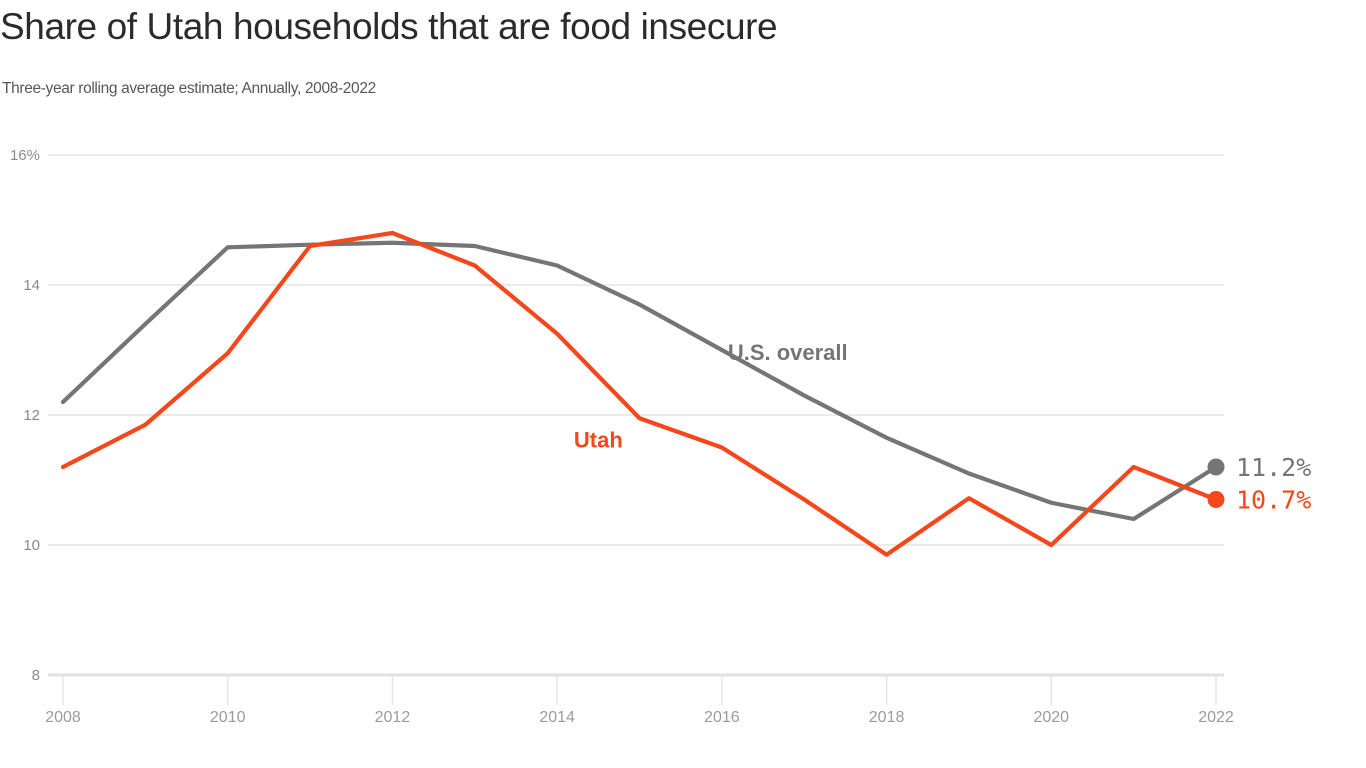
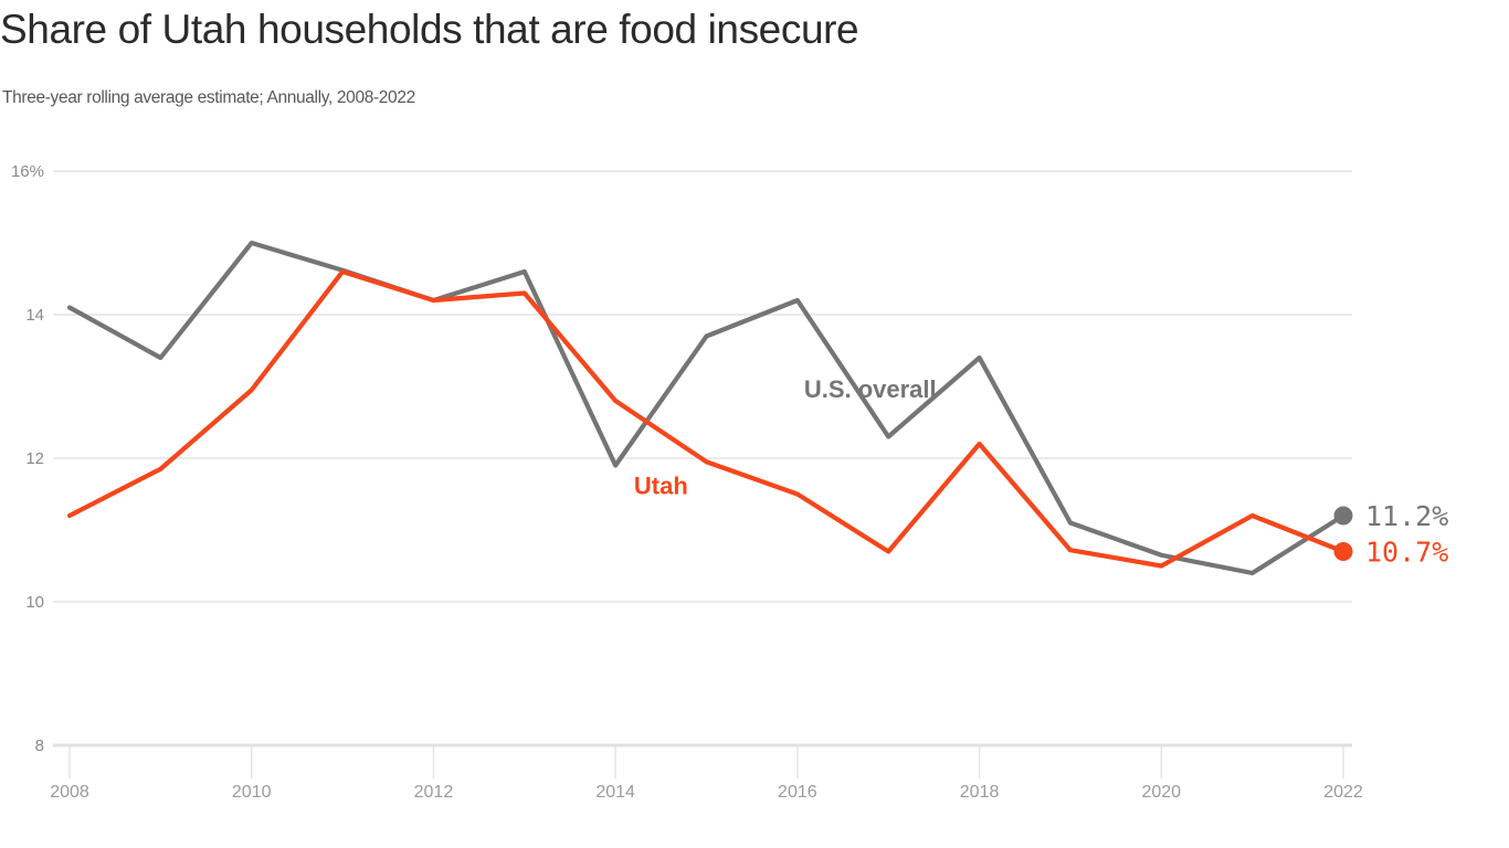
U.S. overall/2008: 12.2% -> 14.1%
U.S. overall/2010: 14.6% -> 15.0%
U.S. overall/2012: 14.7% -> 14.2%
Utah/2012: 14.8% -> 14.2%
U.S. overall/2014: 14.3% -> 11.9%
Utah/2014: 13.2% -> 12.8%
U.S. overall/2016: 13.0% -> 14.2%
U.S. overall/2018: 11.7% -> 13.4%
Utah/2018: 9.8% -> 12.2%
Utah/2020: 10.0% -> 10.5%
